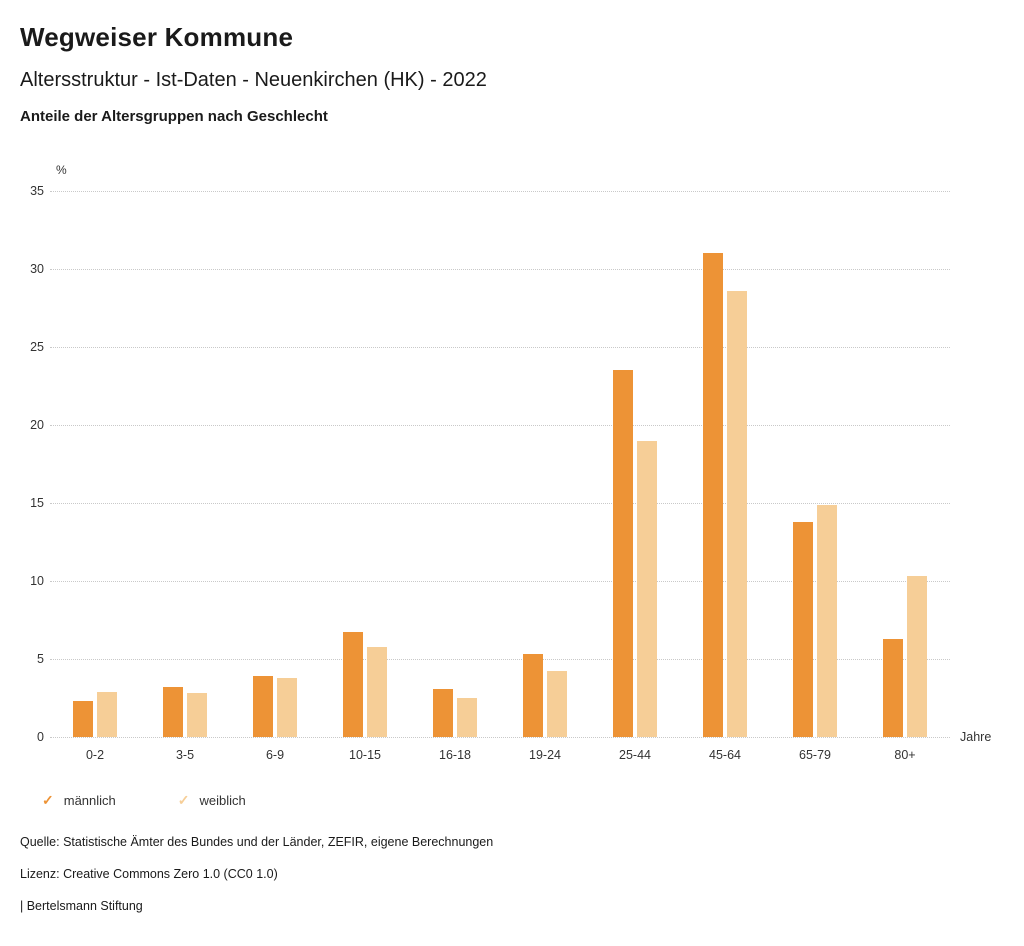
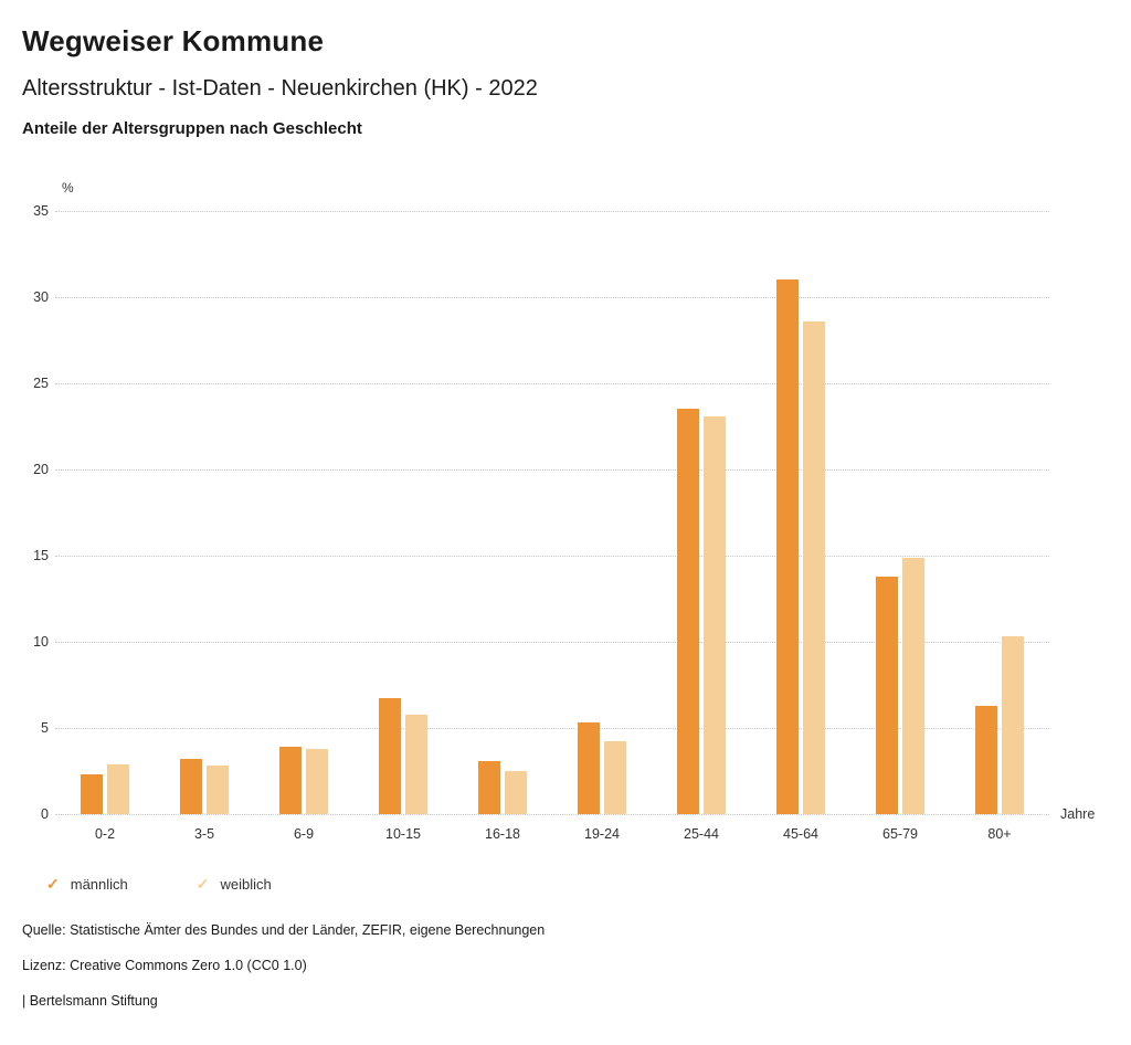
weiblich/25-44: 19.0 -> 23.1
